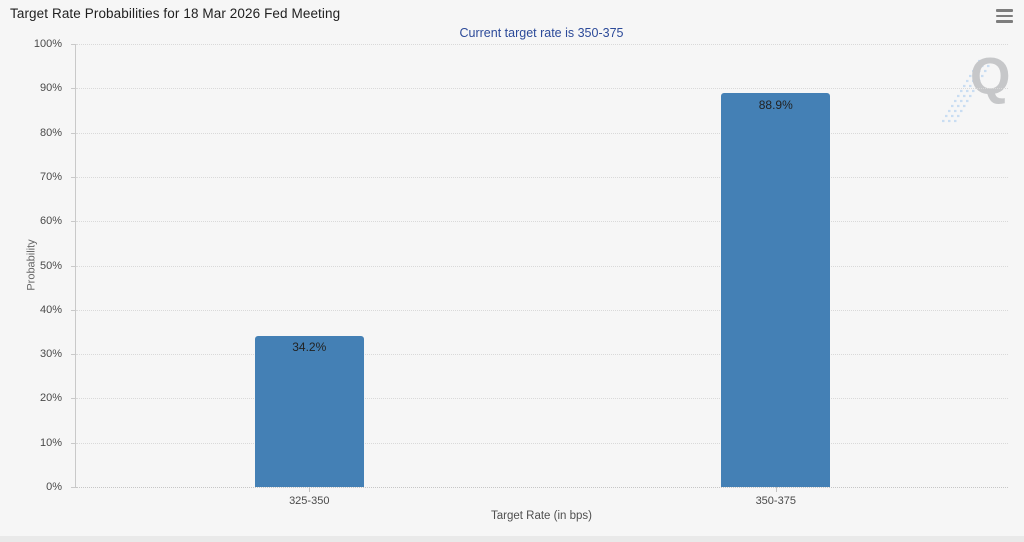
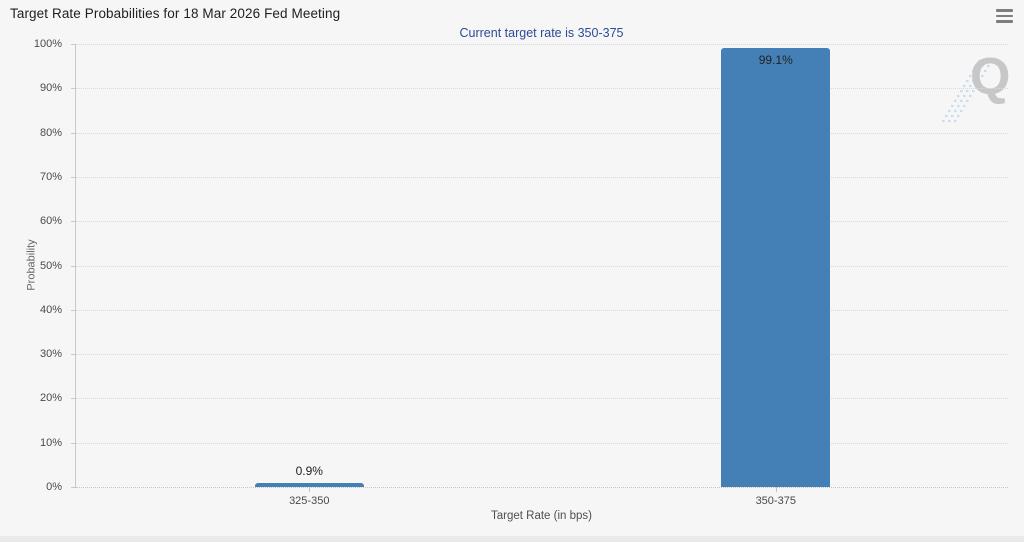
325-350: 34.2% -> 0.9%
350-375: 88.9% -> 99.1%
